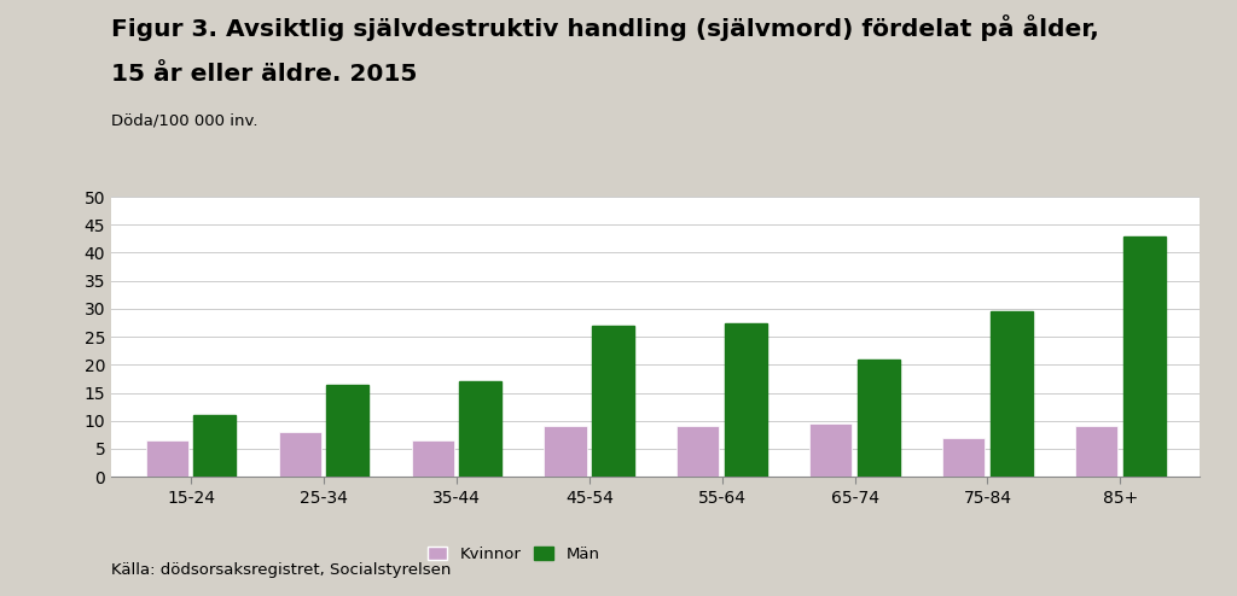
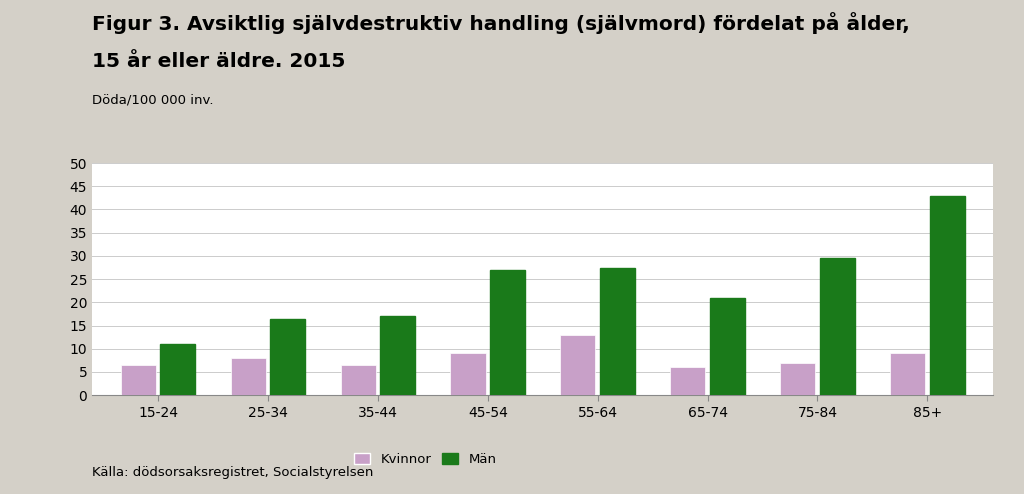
Kvinnor/55-64: 9.0 -> 13.0
Kvinnor/65-74: 9.5 -> 6.0
